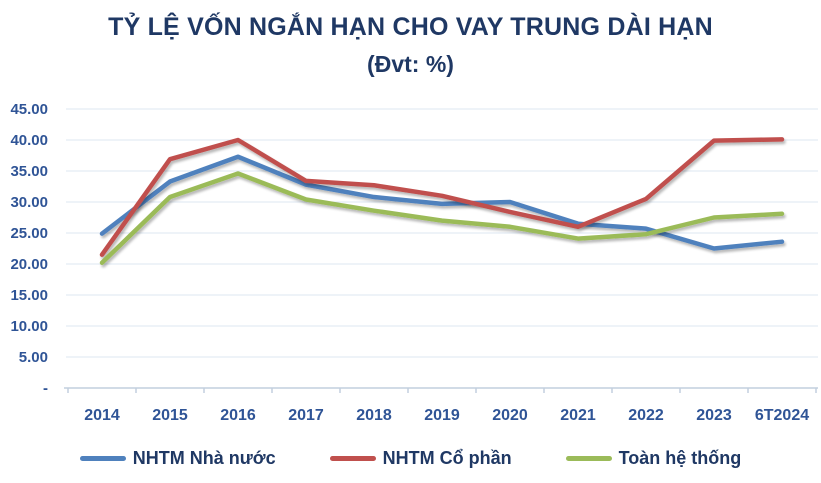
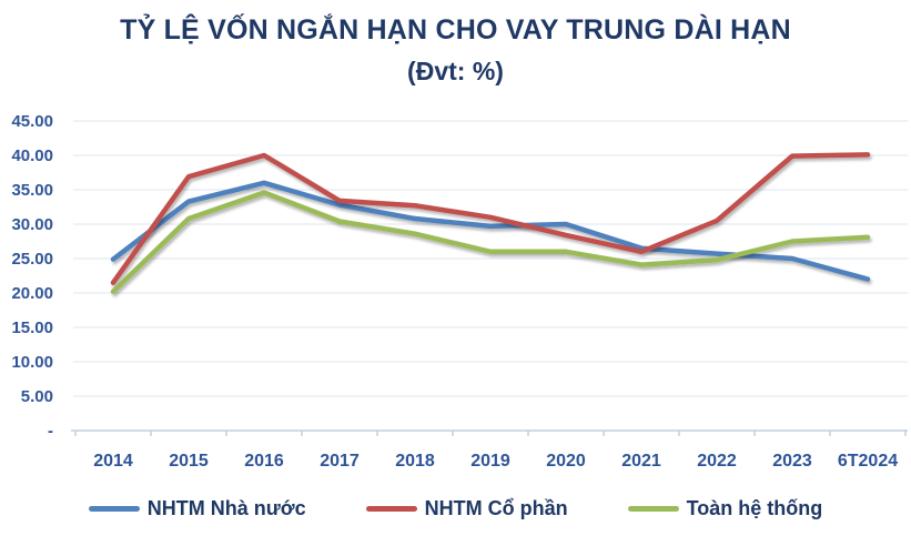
NHTM Nhà nước/2016: 37 -> 36
Toàn hệ thống/2019: 27 -> 26
NHTM Nhà nước/2023: 22 -> 25
NHTM Nhà nước/6T2024: 24 -> 22
